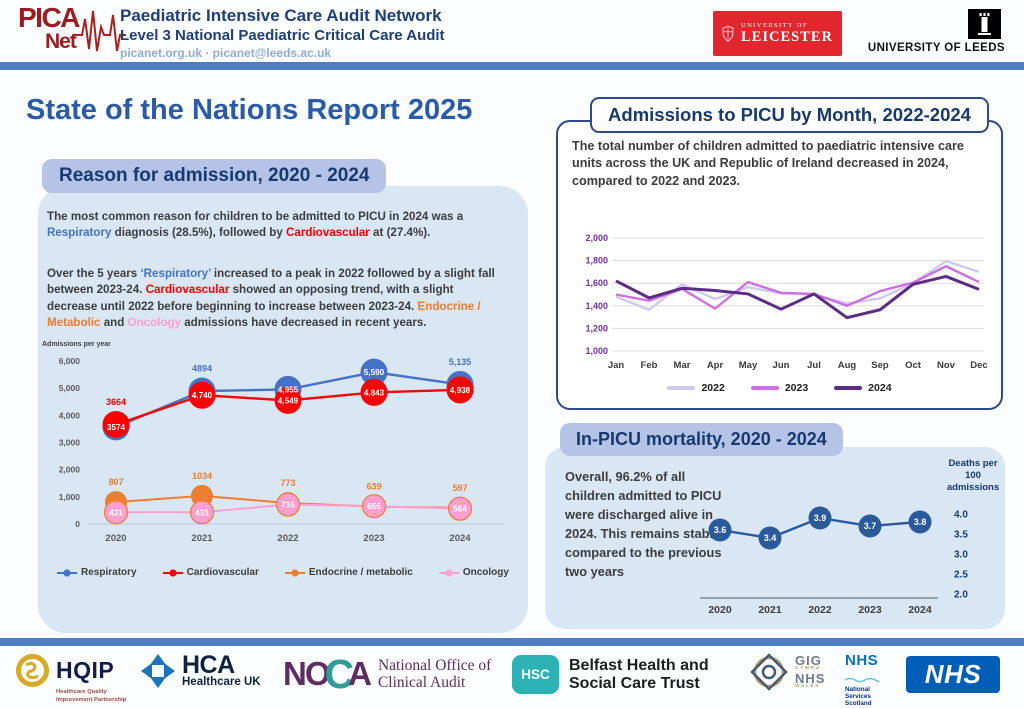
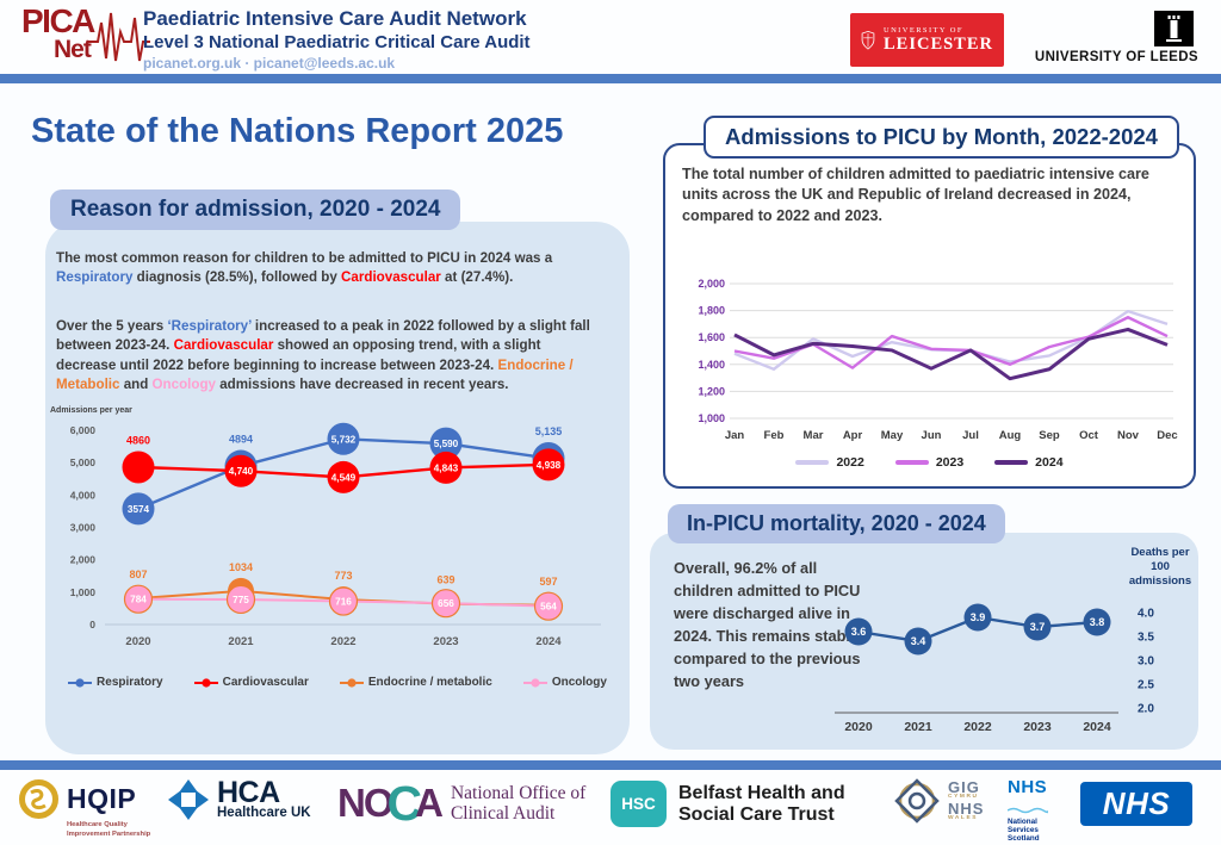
Reason for admission, 2020 - 2024/Cardiovascular/2020: 3664 -> 4860
Reason for admission, 2020 - 2024/Oncology/2020: 431 -> 784
Reason for admission, 2020 - 2024/Oncology/2021: 431 -> 775
Reason for admission, 2020 - 2024/Respiratory/2022: 4,955 -> 5,732
